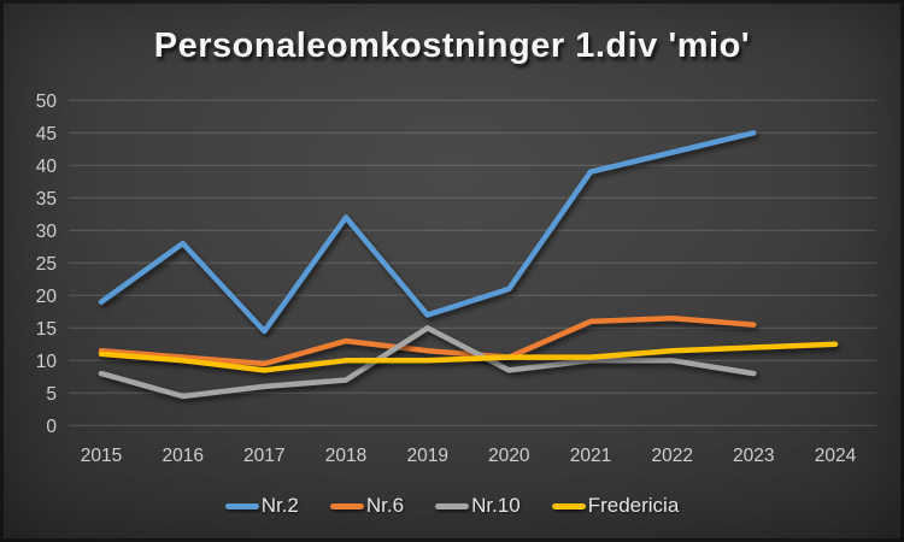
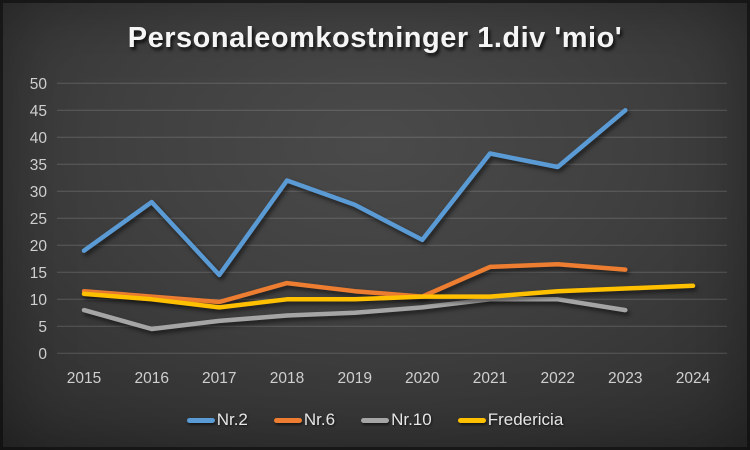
Nr.2/2019: 17 -> 28
Nr.10/2019: 15 -> 8
Nr.2/2021: 39 -> 37
Nr.2/2022: 42 -> 34
